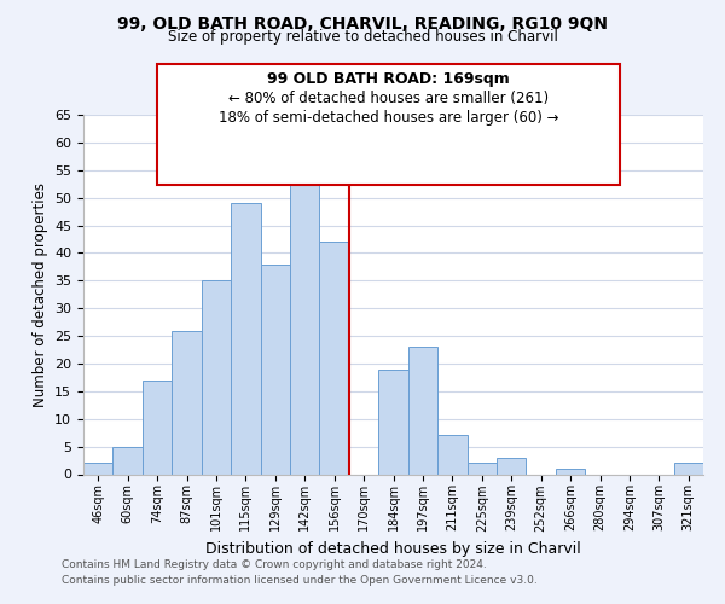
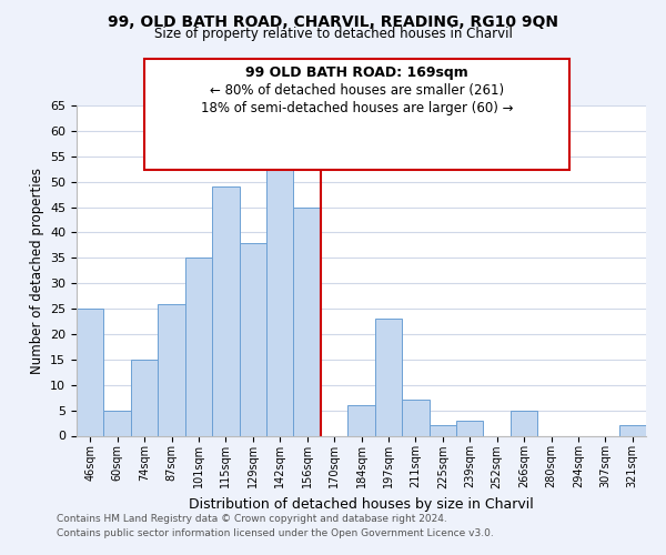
46sqm: 2 -> 25
74sqm: 17 -> 15
156sqm: 42 -> 45
184sqm: 19 -> 6
266sqm: 1 -> 5
